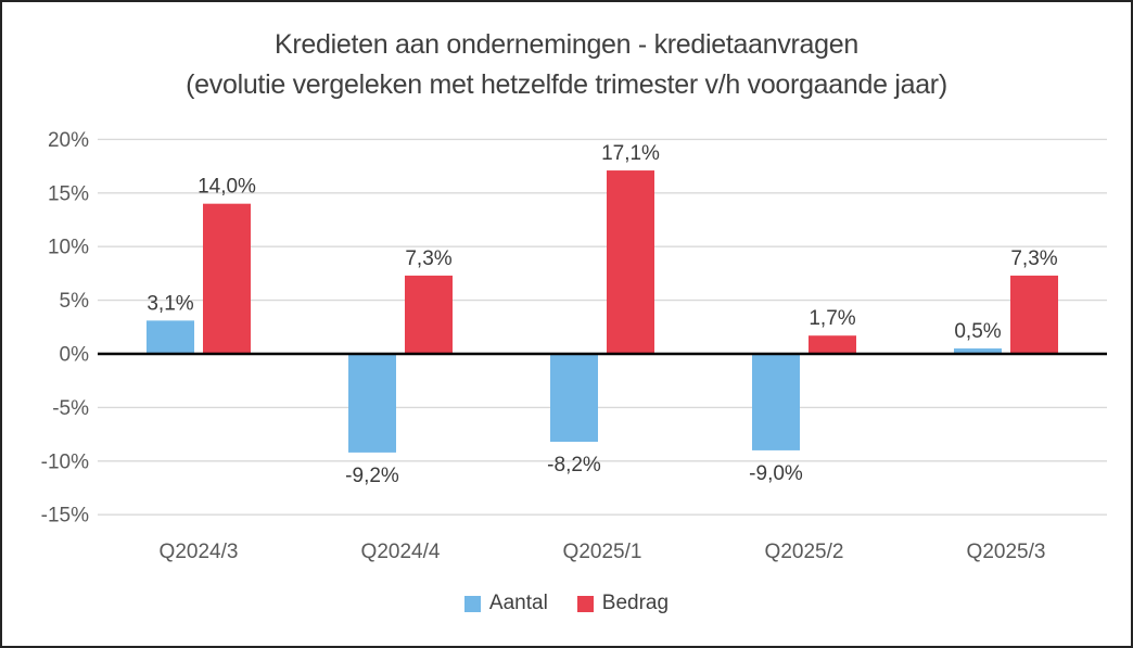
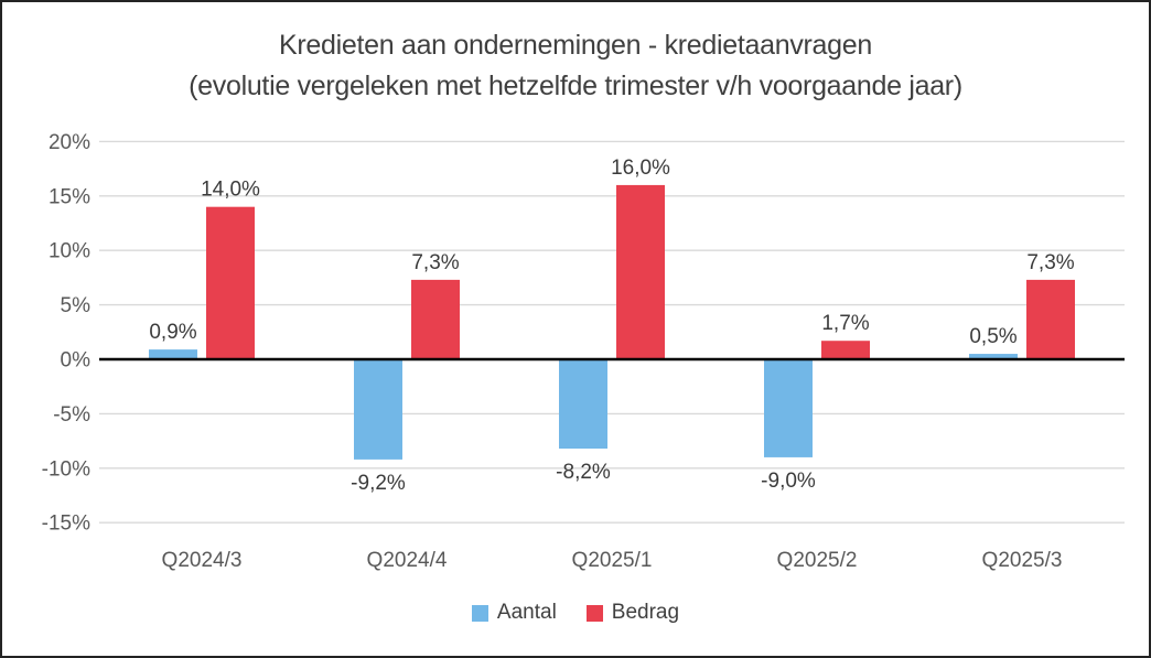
Aantal/Q2024/3: 3,1% -> 0,9%
Bedrag/Q2025/1: 17,1% -> 16,0%
